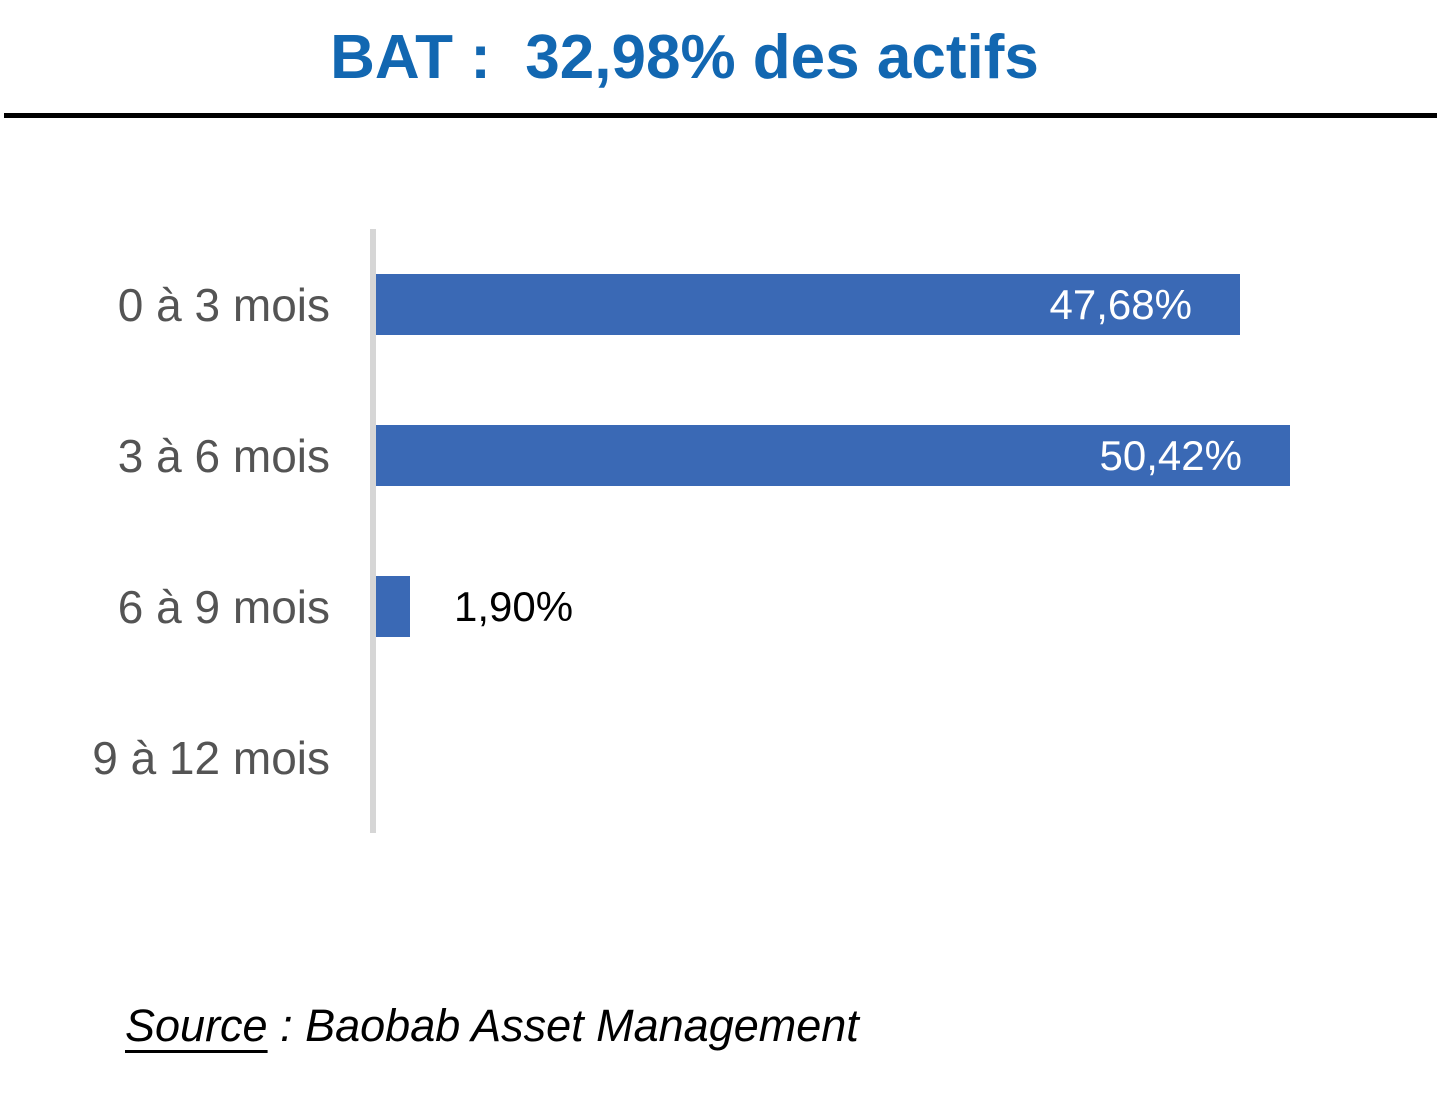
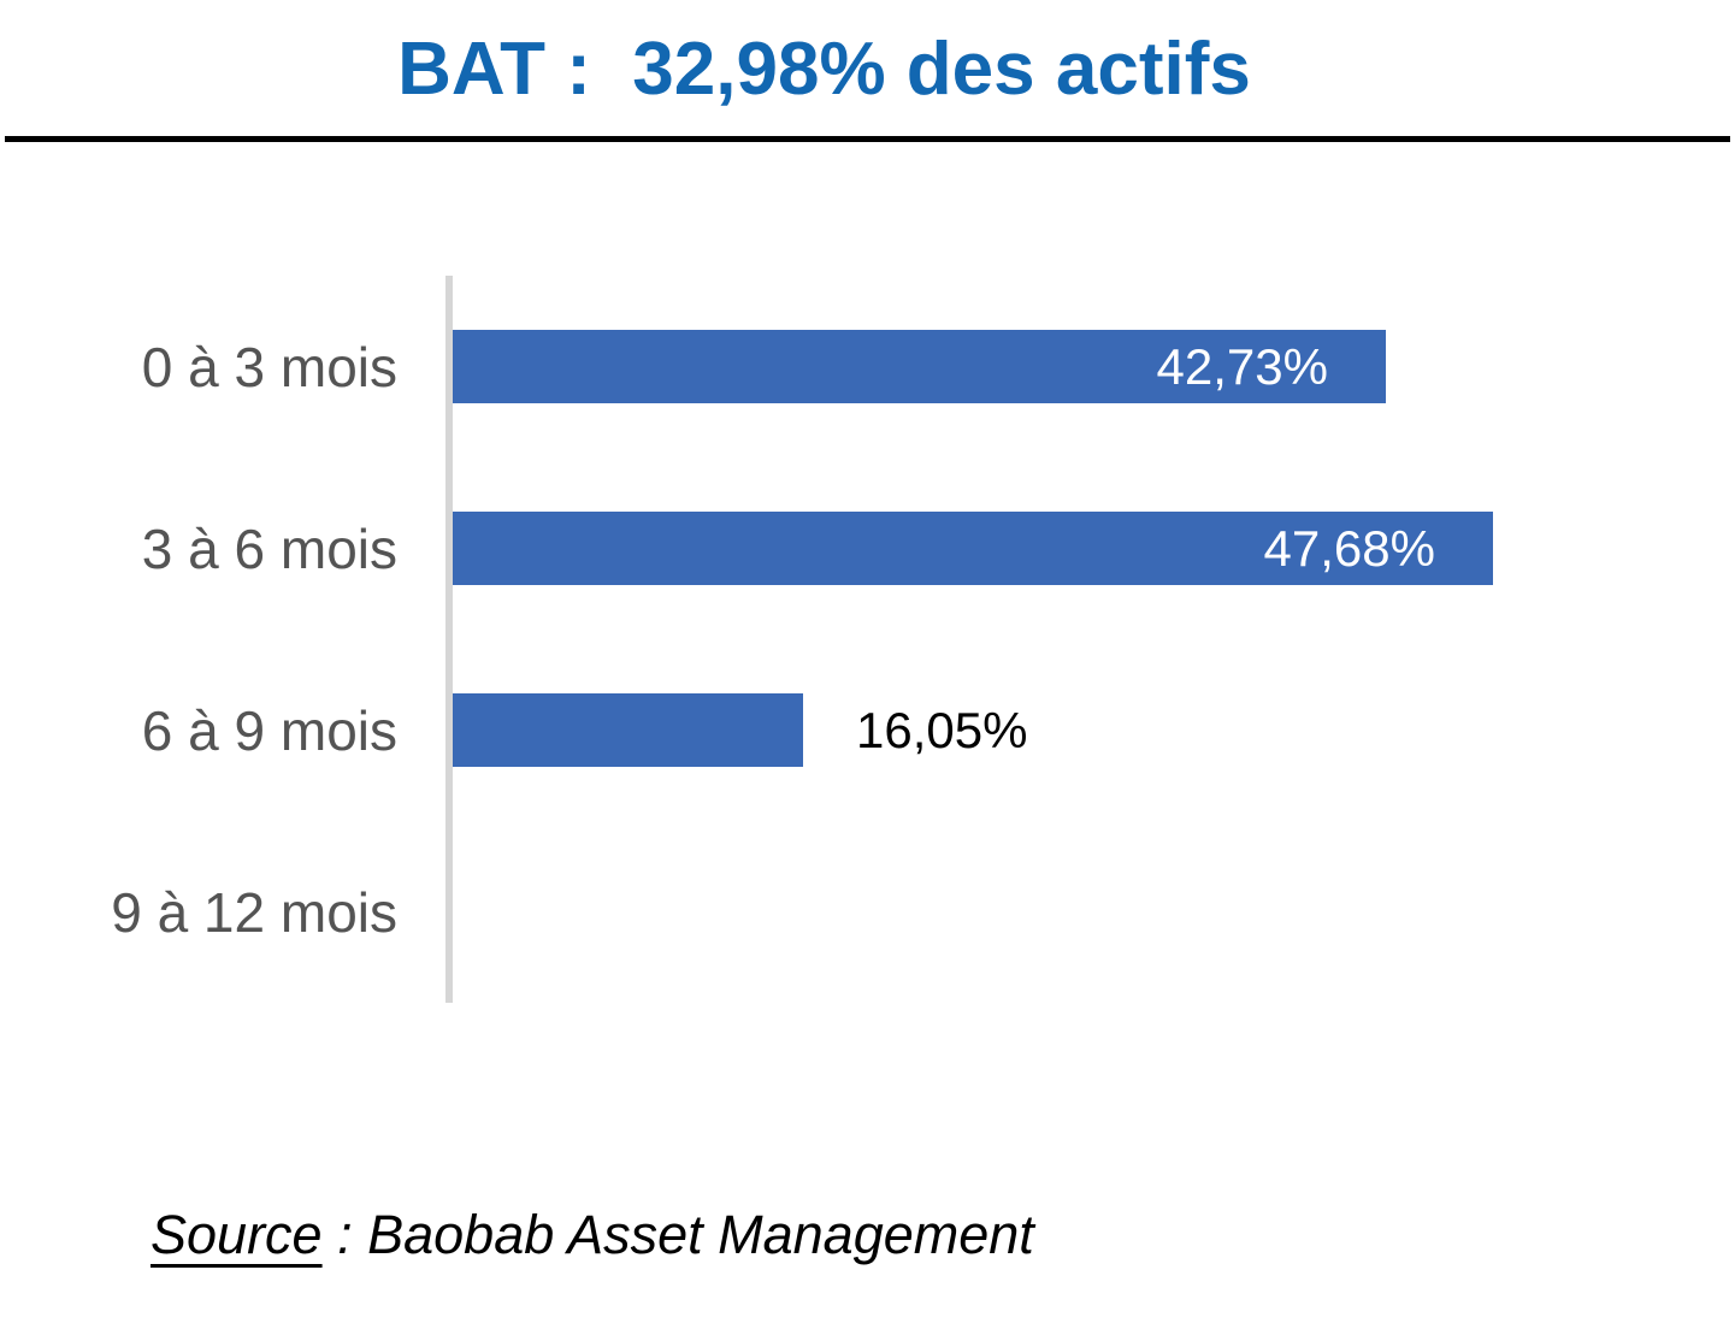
0 à 3 mois: 47,68% -> 42,73%
3 à 6 mois: 50,42% -> 47,68%
6 à 9 mois: 1,90% -> 16,05%
